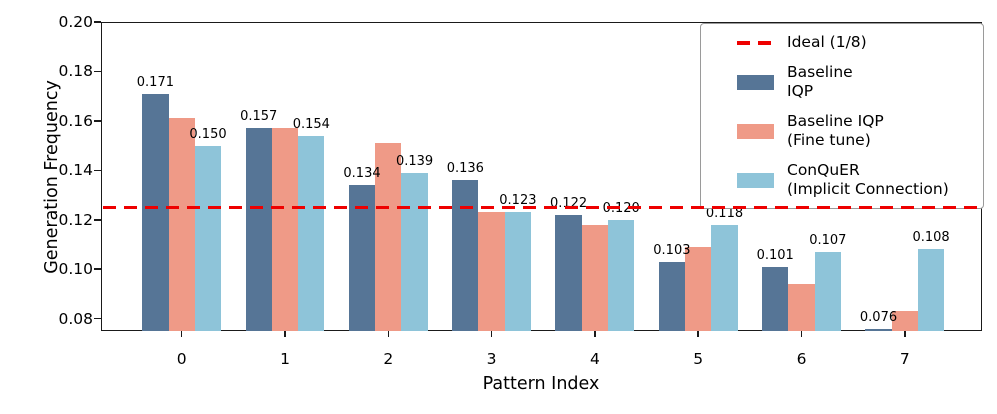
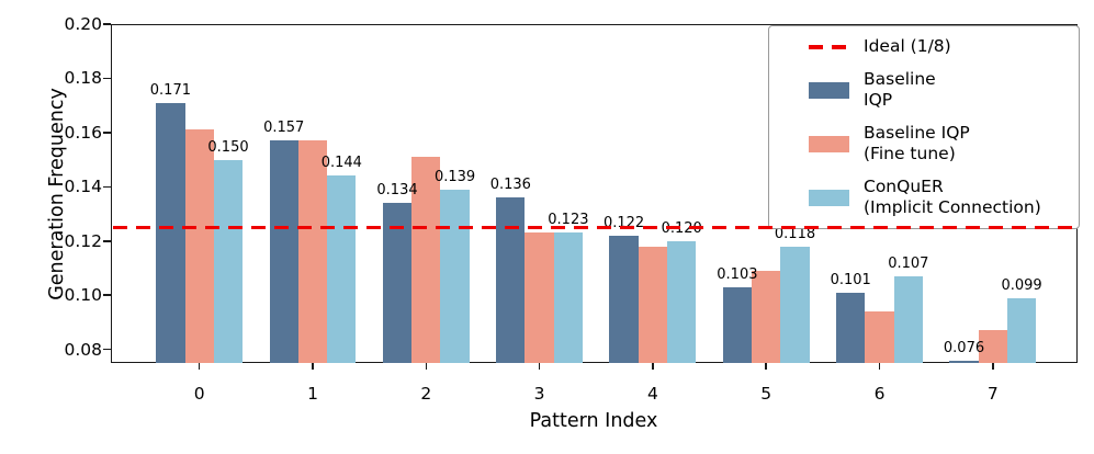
ConQuER (Implicit Connection)/1: 0.154 -> 0.144
Baseline IQP (Fine tune)/7: 0.083 -> 0.087
ConQuER (Implicit Connection)/7: 0.108 -> 0.099
